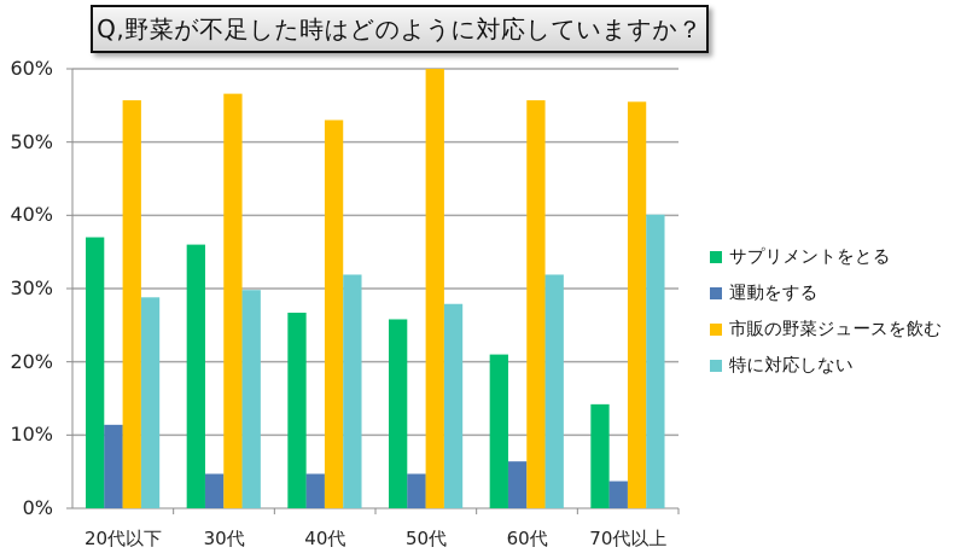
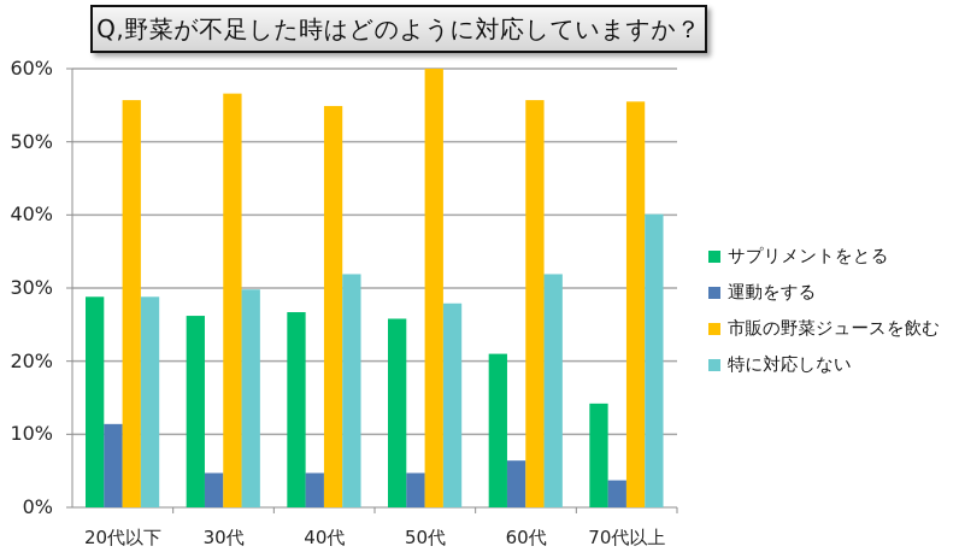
サプリメントをとる/20代以下: 37% -> 29%
サプリメントをとる/30代: 36% -> 26%
市販の野菜ジュースを飲む/40代: 53% -> 55%
